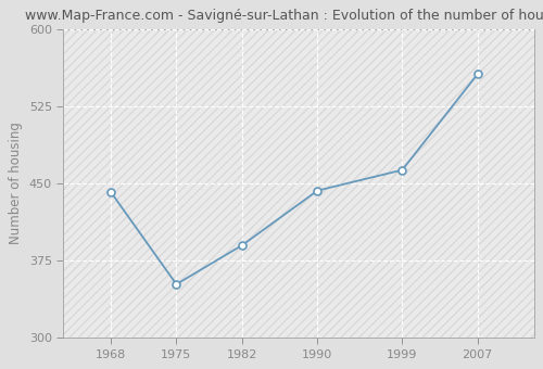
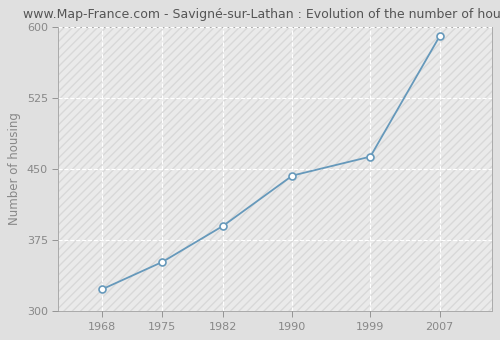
1968: 442 -> 323
2007: 556 -> 590
